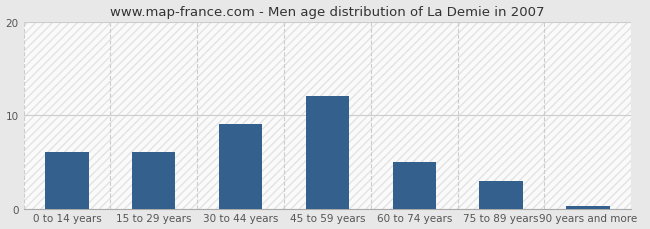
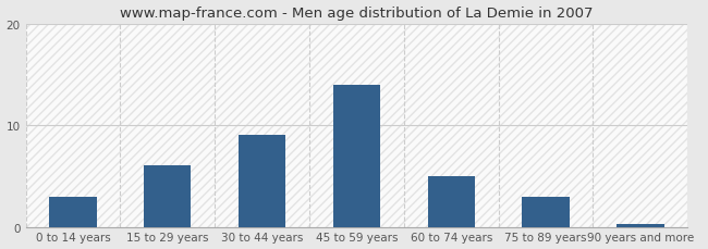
0 to 14 years: 6.0 -> 3.0
45 to 59 years: 12.0 -> 14.0
